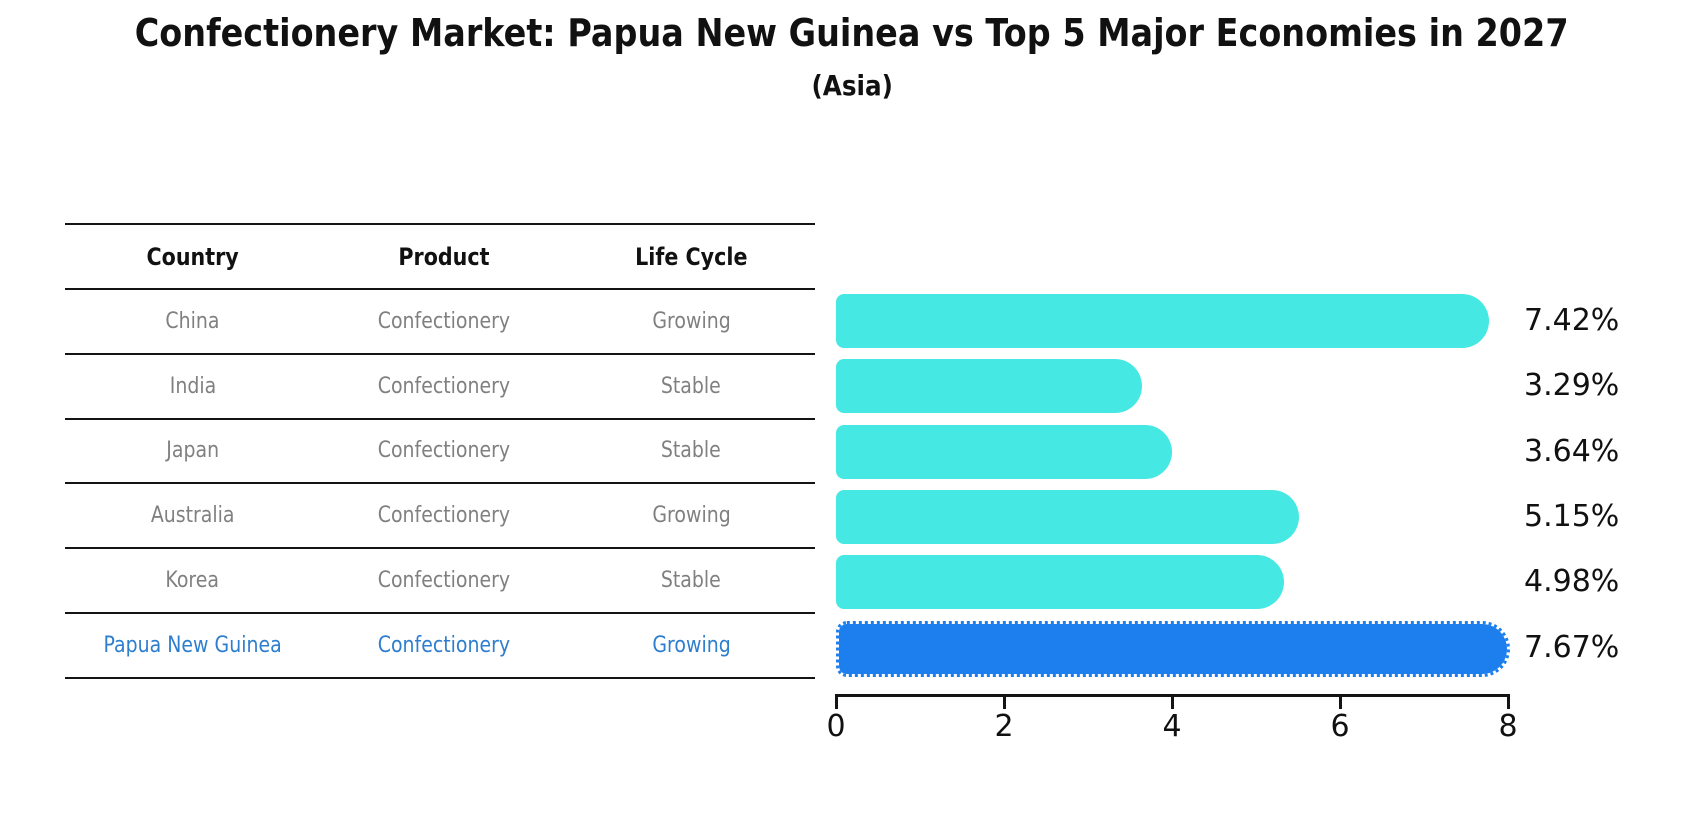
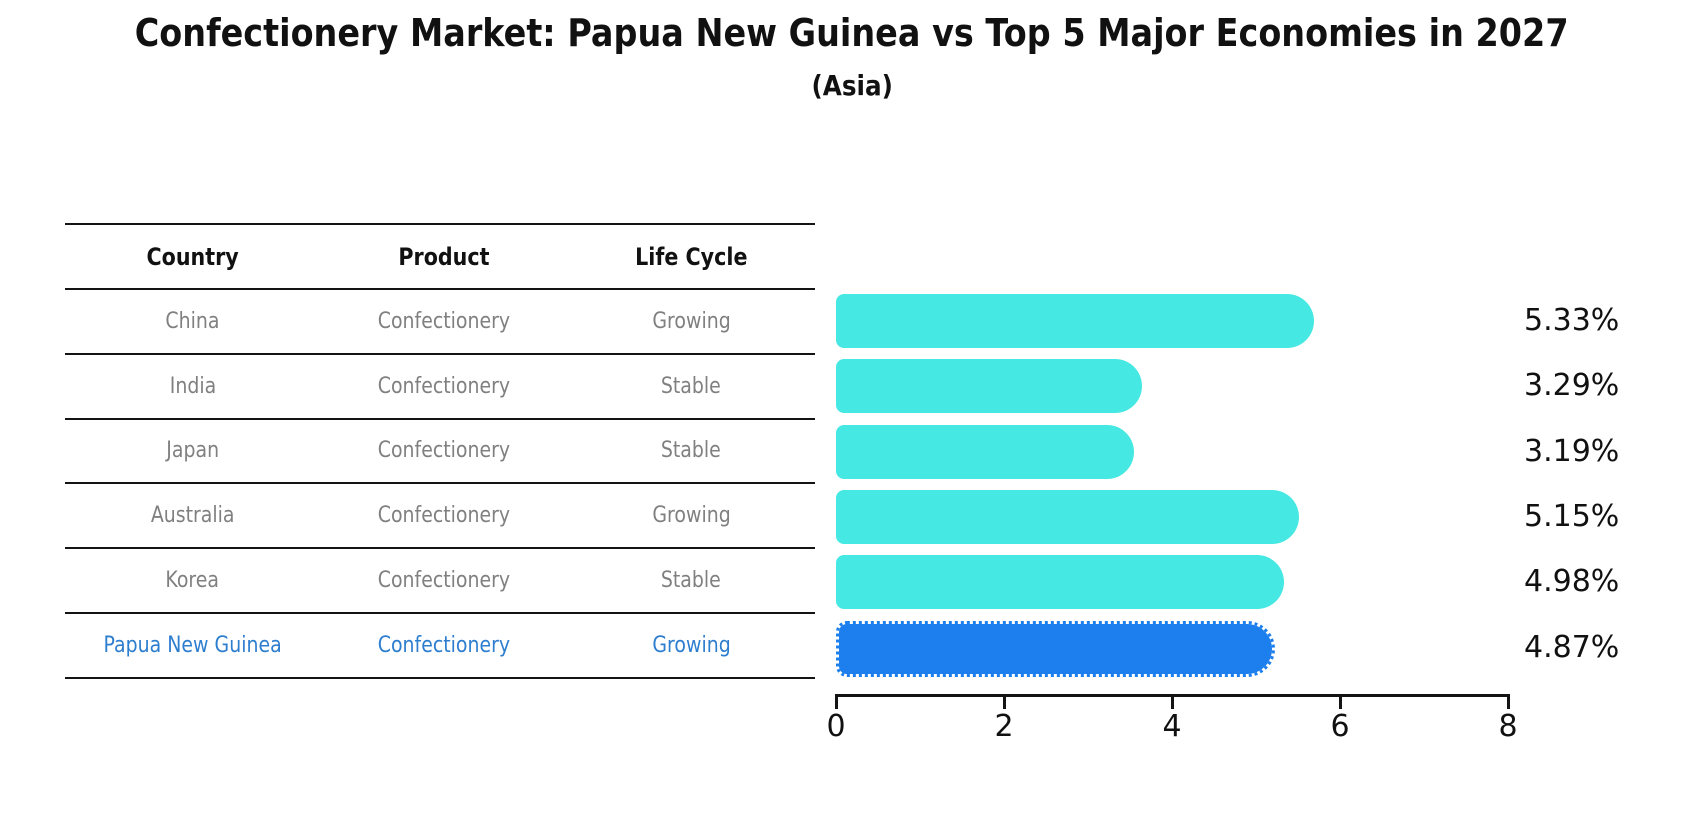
China: 7.42% -> 5.33%
Japan: 3.64% -> 3.19%
Papua New Guinea: 7.67% -> 4.87%
